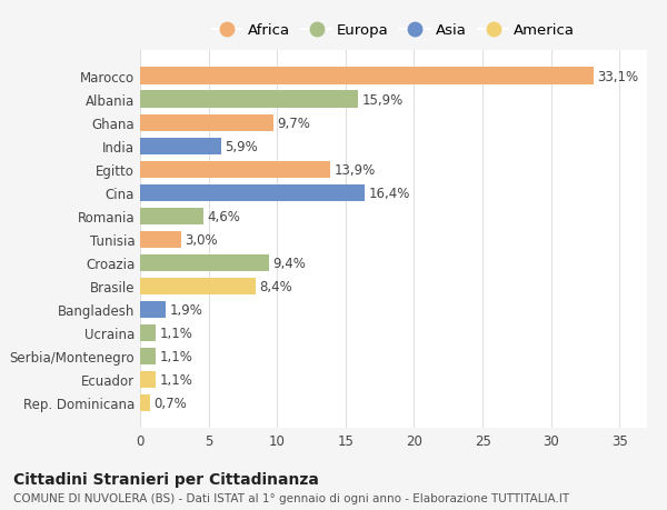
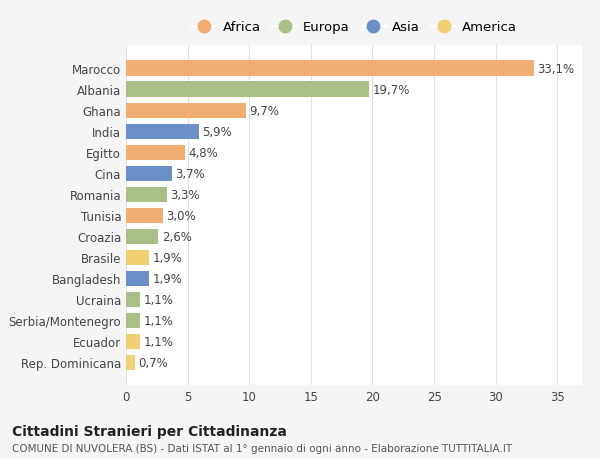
Albania: 15,9% -> 19,7%
Egitto: 13,9% -> 4,8%
Cina: 16,4% -> 3,7%
Romania: 4,6% -> 3,3%
Croazia: 9,4% -> 2,6%
Brasile: 8,4% -> 1,9%
